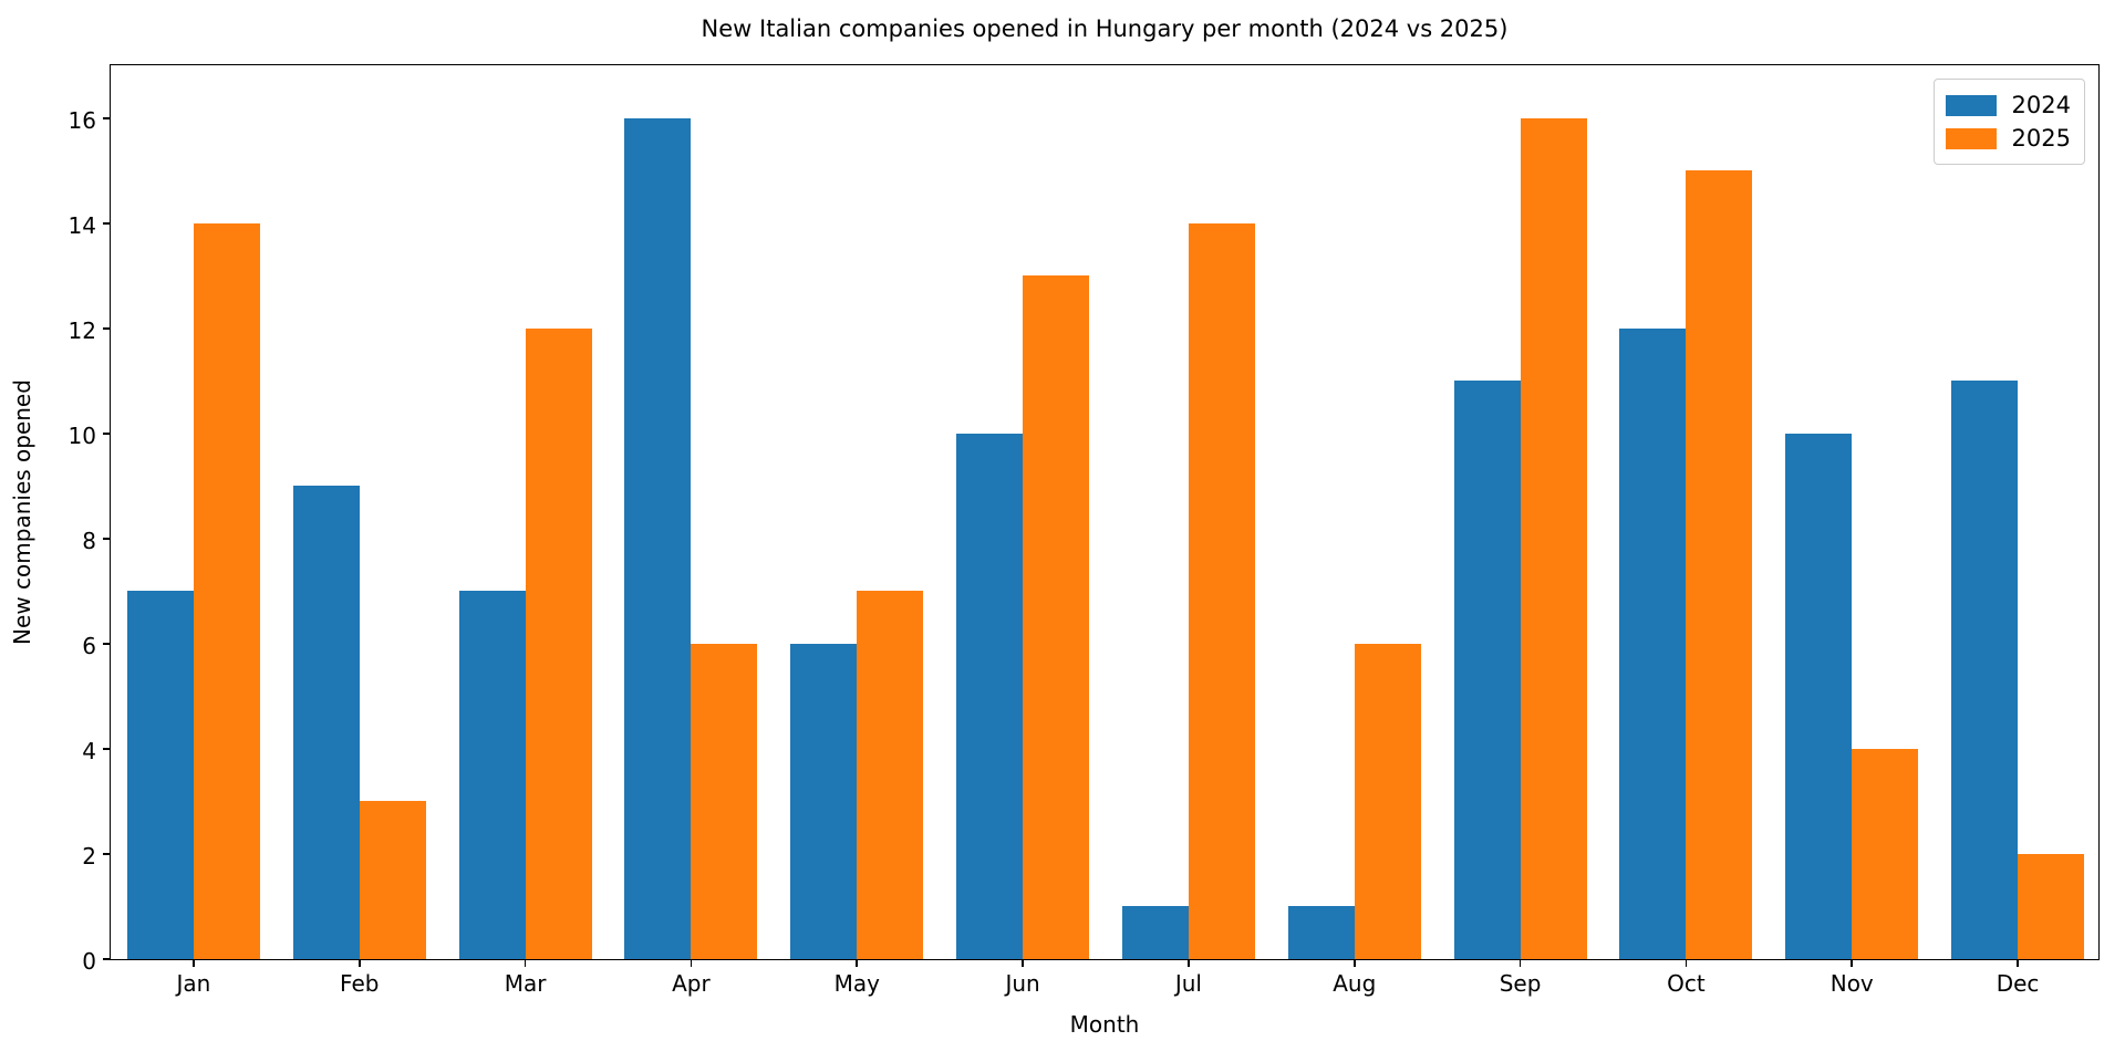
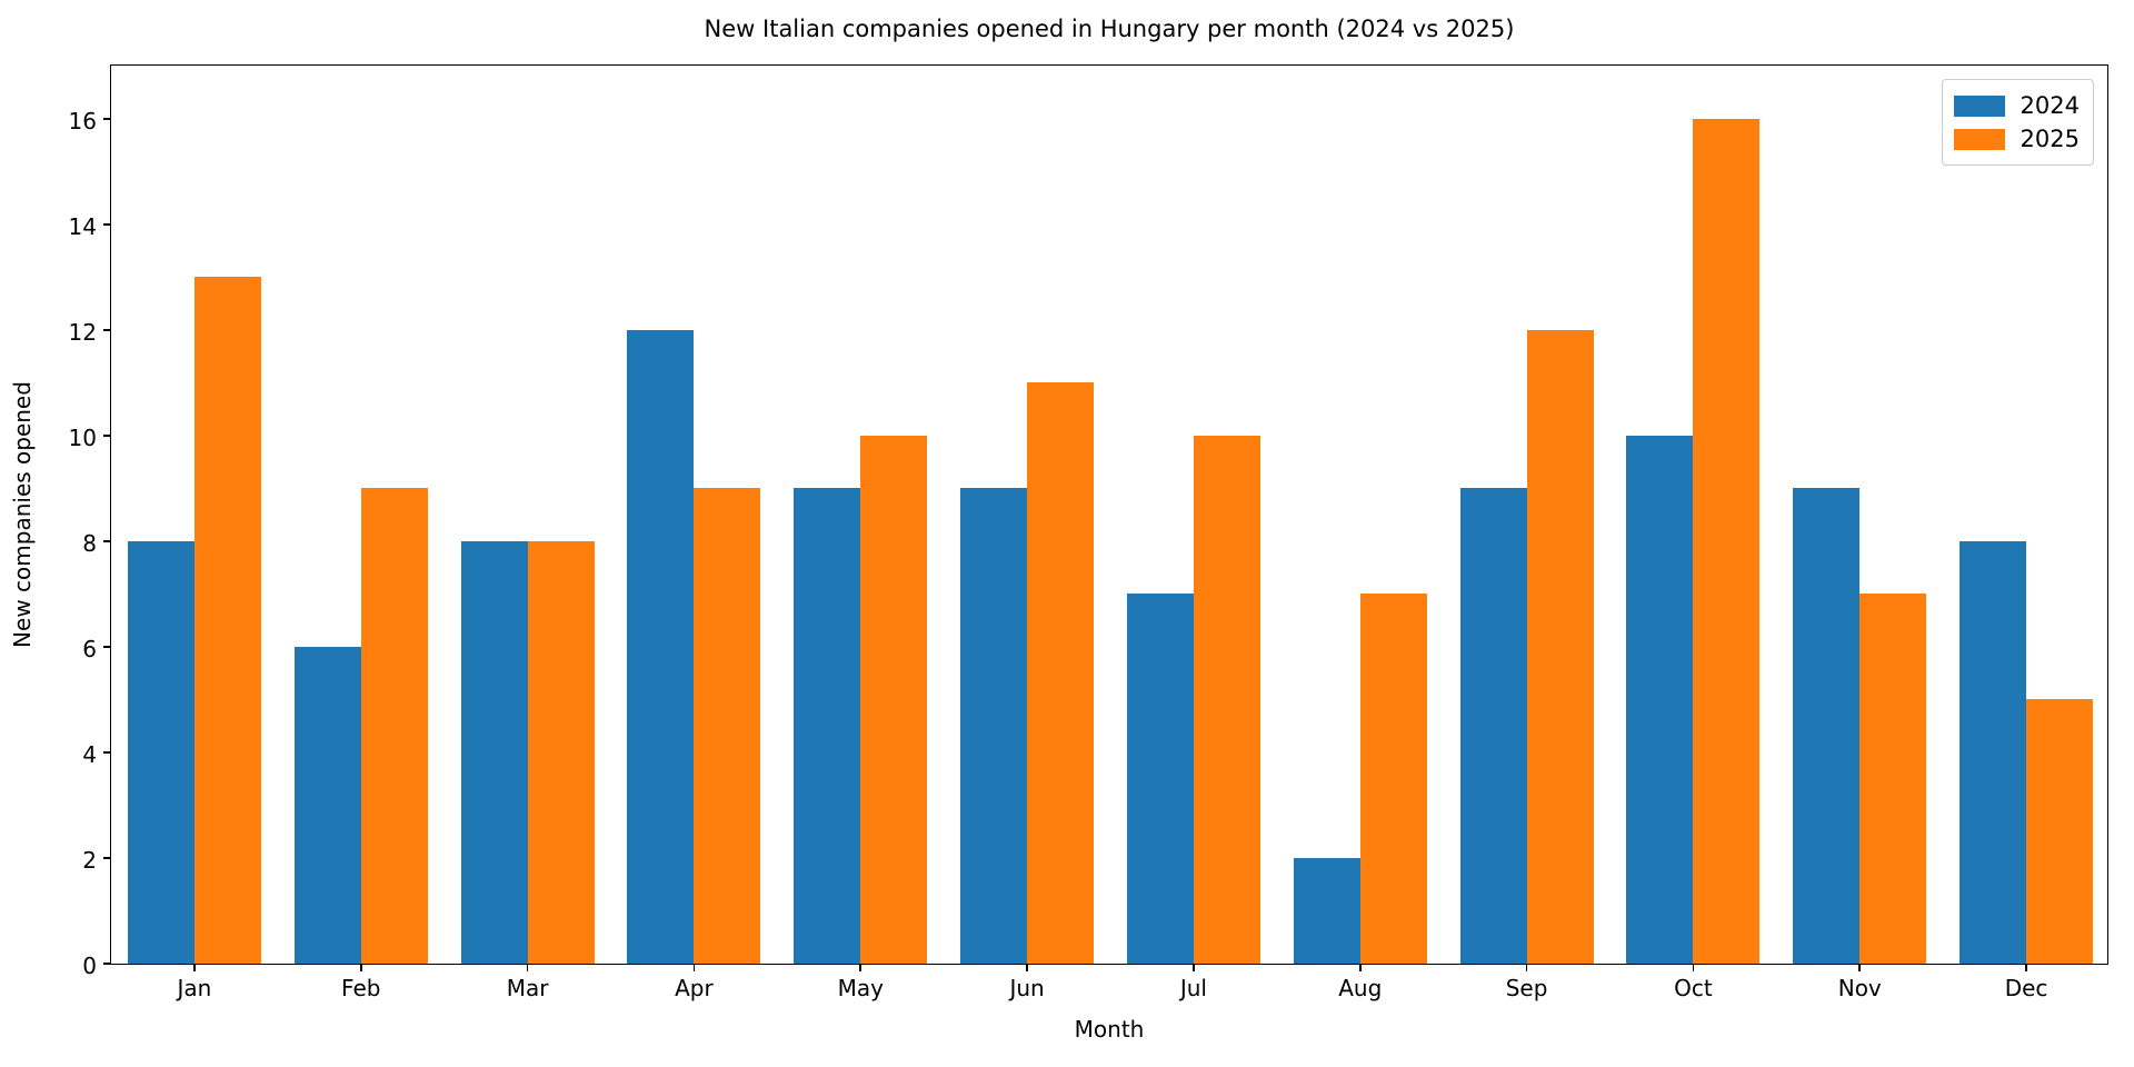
2024/Jan: 7 -> 8
2025/Jan: 14 -> 13
2024/Feb: 9 -> 6
2025/Feb: 3 -> 9
2024/Mar: 7 -> 8
2025/Mar: 12 -> 8
2024/Apr: 16 -> 12
2025/Apr: 6 -> 9
2024/May: 6 -> 9
2025/May: 7 -> 10
2024/Jun: 10 -> 9
2025/Jun: 13 -> 11
2024/Jul: 1 -> 7
2025/Jul: 14 -> 10
2024/Aug: 1 -> 2
2025/Aug: 6 -> 7
2024/Sep: 11 -> 9
2025/Sep: 16 -> 12
2024/Oct: 12 -> 10
2025/Oct: 15 -> 16
2024/Nov: 10 -> 9
2025/Nov: 4 -> 7
2024/Dec: 11 -> 8
2025/Dec: 2 -> 5
